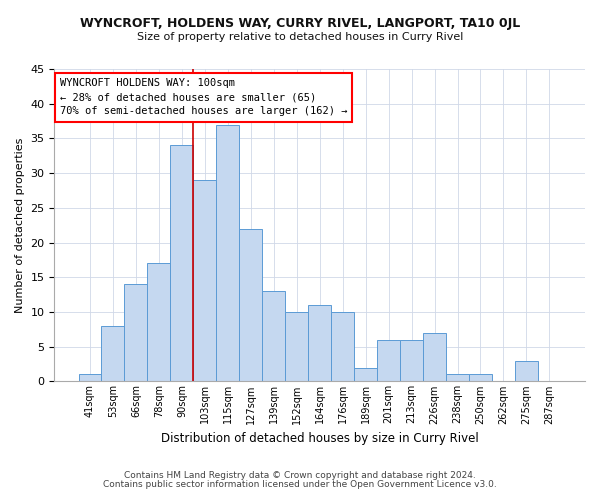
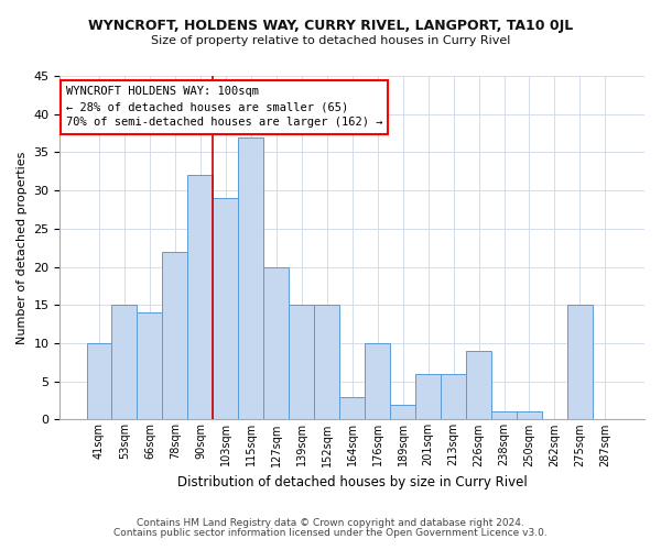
41sqm: 1 -> 10
53sqm: 8 -> 15
78sqm: 17 -> 22
90sqm: 34 -> 32
127sqm: 22 -> 20
139sqm: 13 -> 15
152sqm: 10 -> 15
164sqm: 11 -> 3
226sqm: 7 -> 9
275sqm: 3 -> 15
